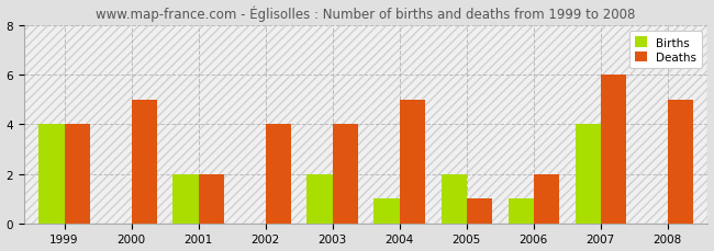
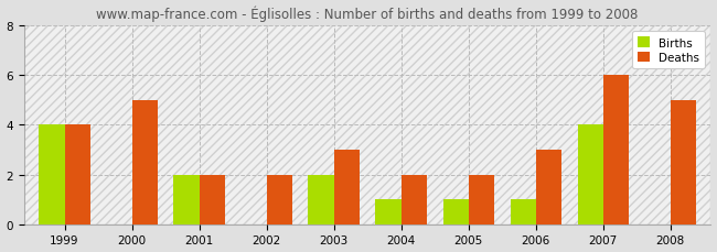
Deaths/2002: 4 -> 2
Deaths/2003: 4 -> 3
Deaths/2004: 5 -> 2
Births/2005: 2 -> 1
Deaths/2005: 1 -> 2
Deaths/2006: 2 -> 3
